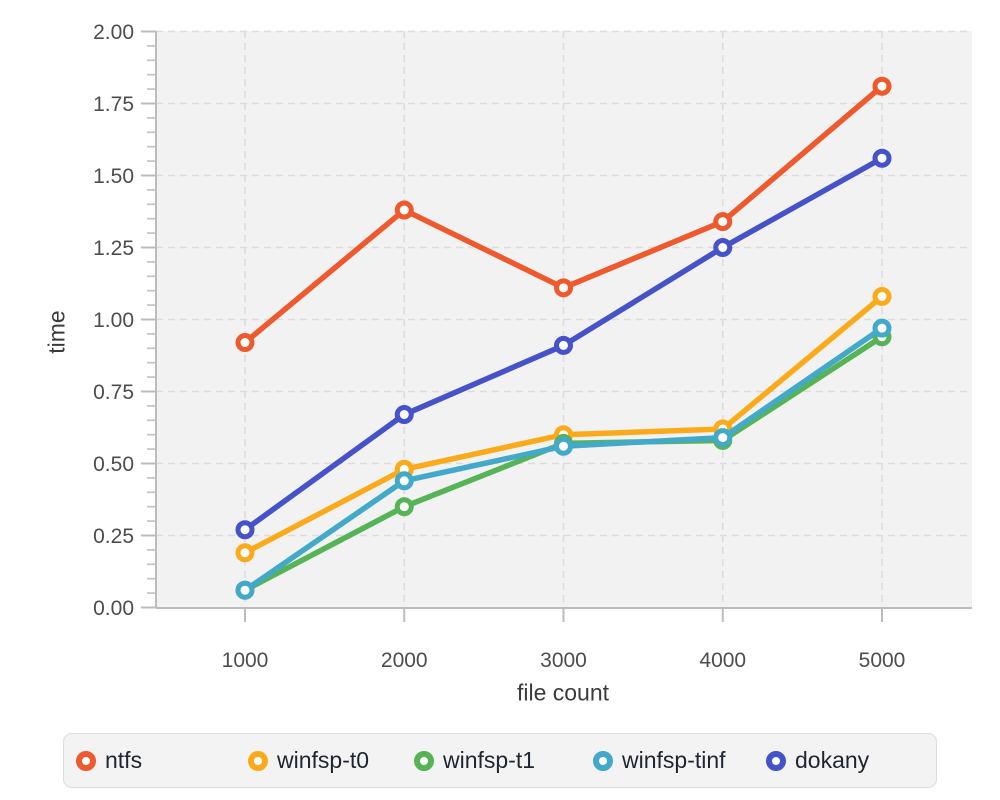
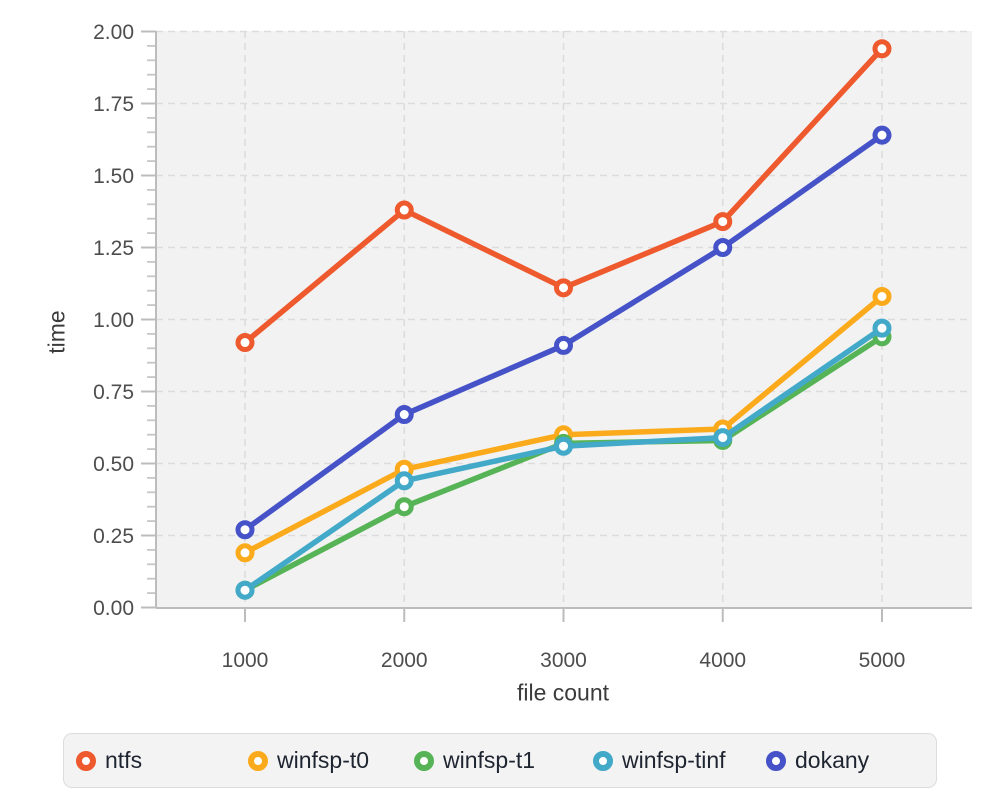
ntfs/5000: 1.81 -> 1.94
dokany/5000: 1.56 -> 1.64
